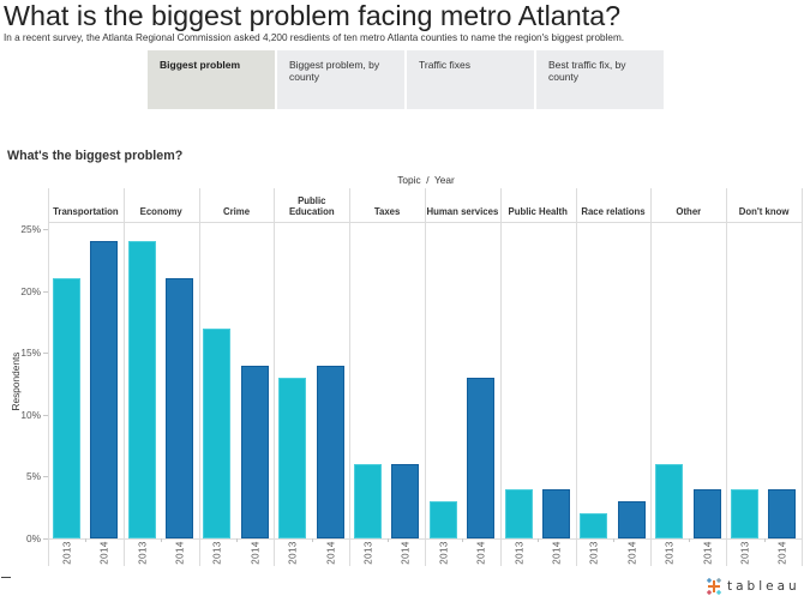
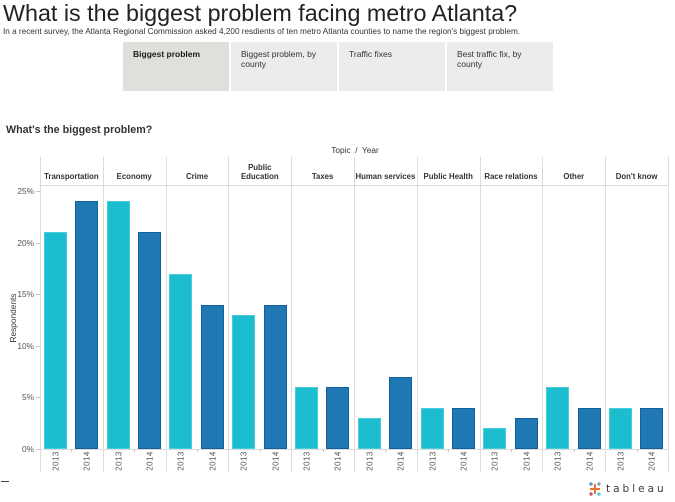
2014/Human services: 13% -> 7%
